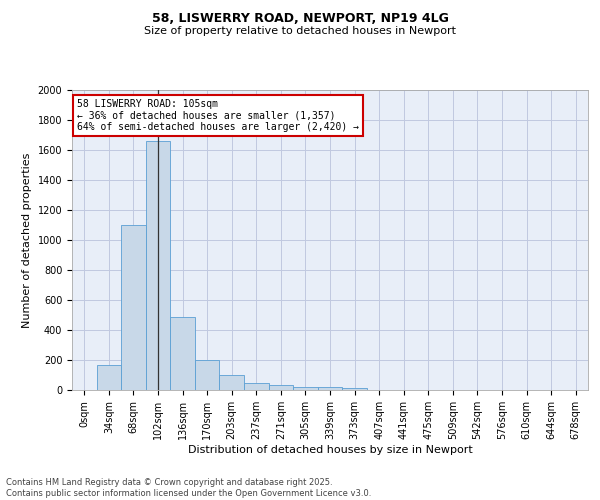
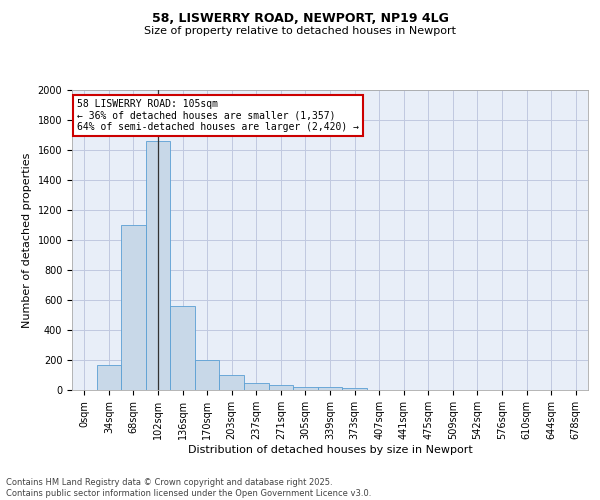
136sqm: 490 -> 560
